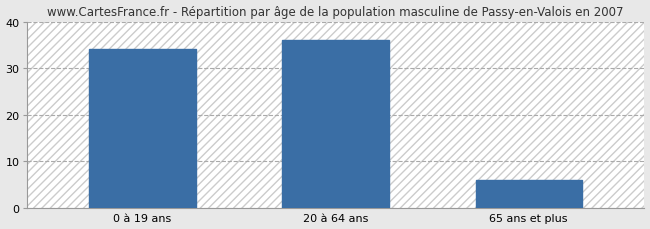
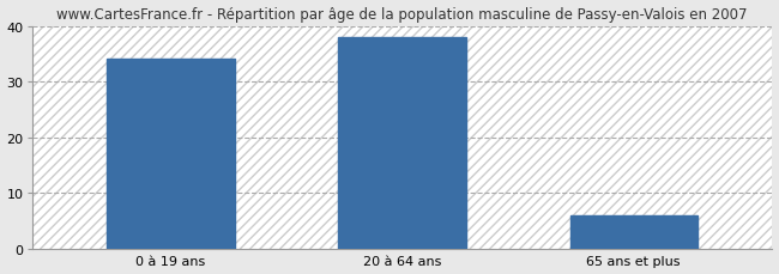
20 à 64 ans: 36 -> 38
